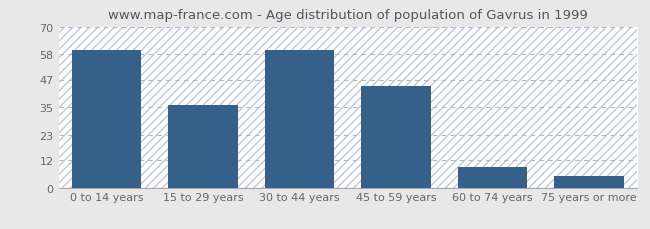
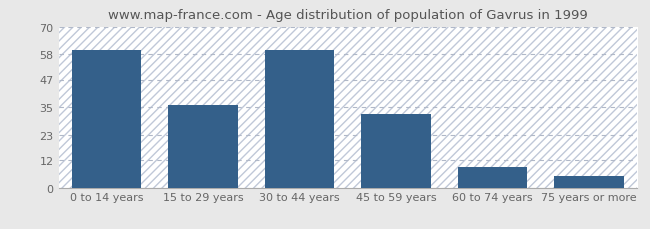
45 to 59 years: 44 -> 32
